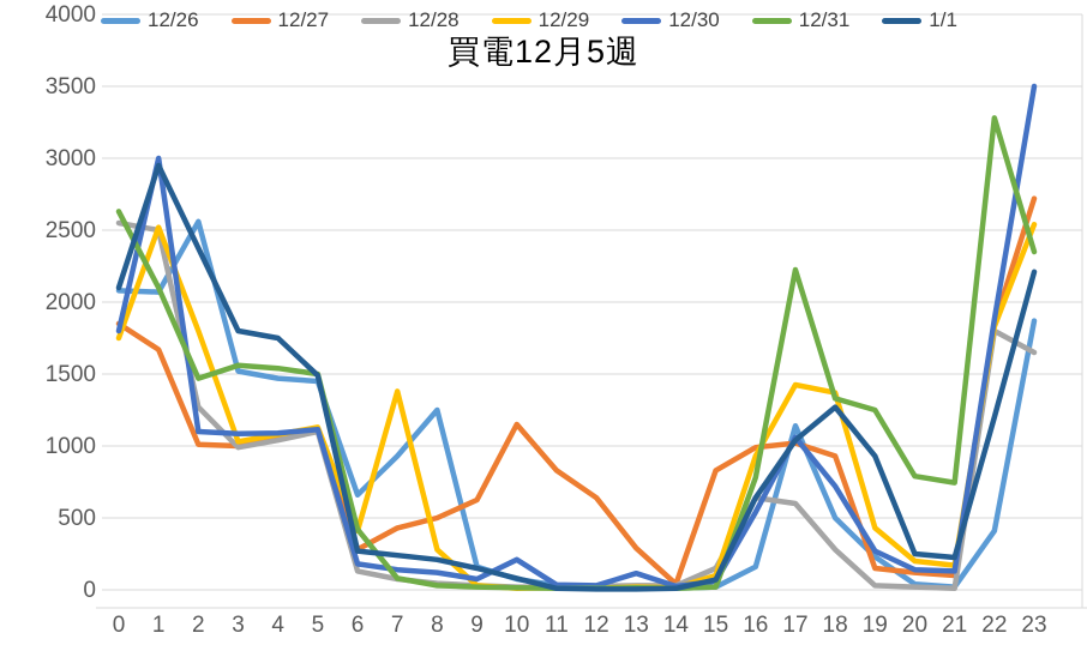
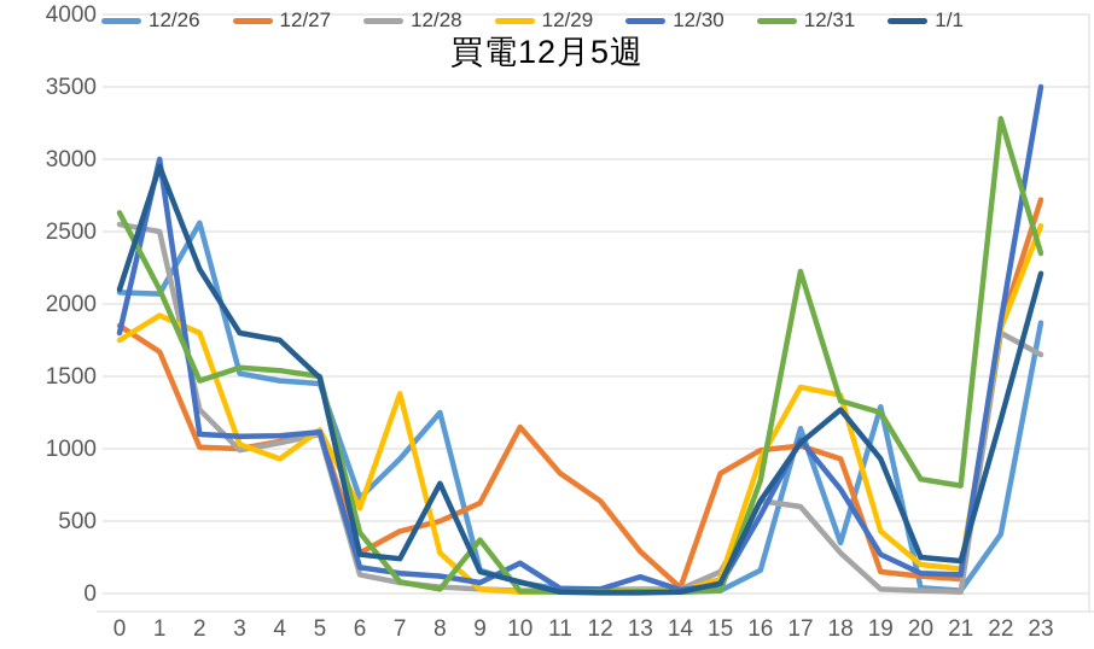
12/29/1: 2520 -> 1920
1/1/2: 2380 -> 2240
12/29/4: 1080 -> 930
12/29/6: 410 -> 590
1/1/8: 210 -> 760
12/31/9: 20 -> 370
12/26/18: 500 -> 350
12/26/19: 230 -> 1290
